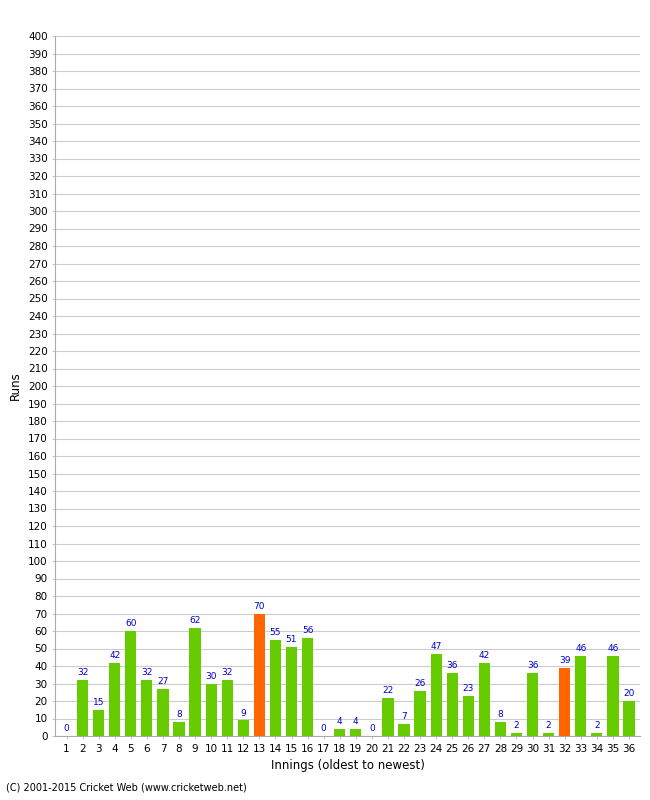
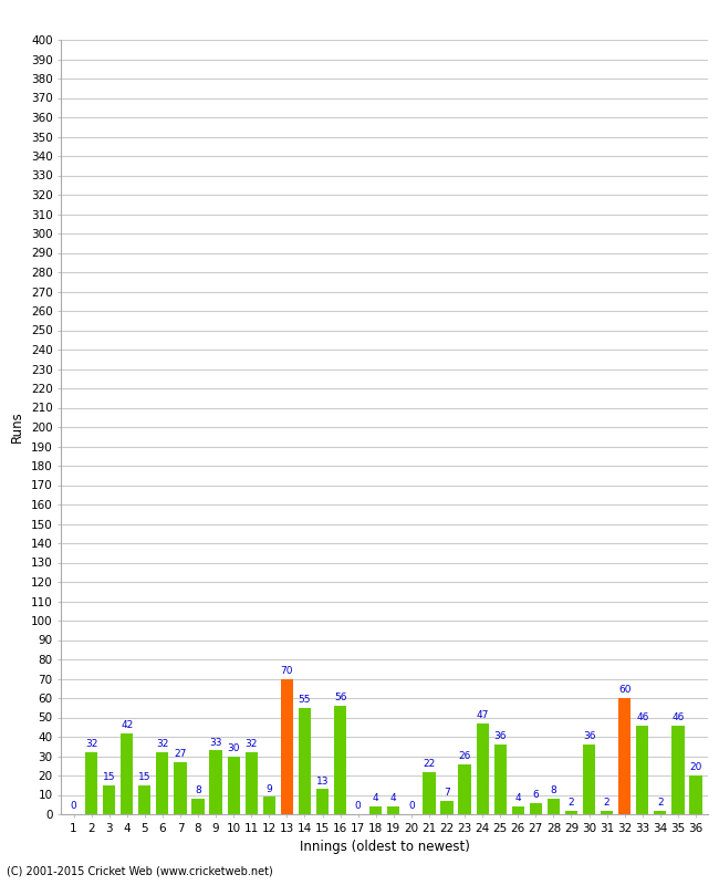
5: 60 -> 15
9: 62 -> 33
15: 51 -> 13
26: 23 -> 4
27: 42 -> 6
32: 39 -> 60
